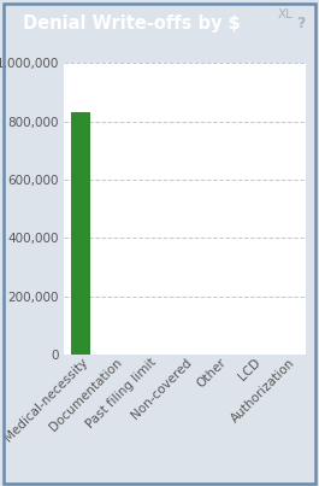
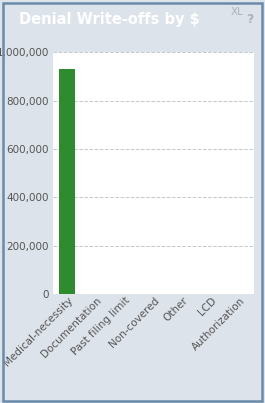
Medical-necessity: 830,000 -> 930,000
